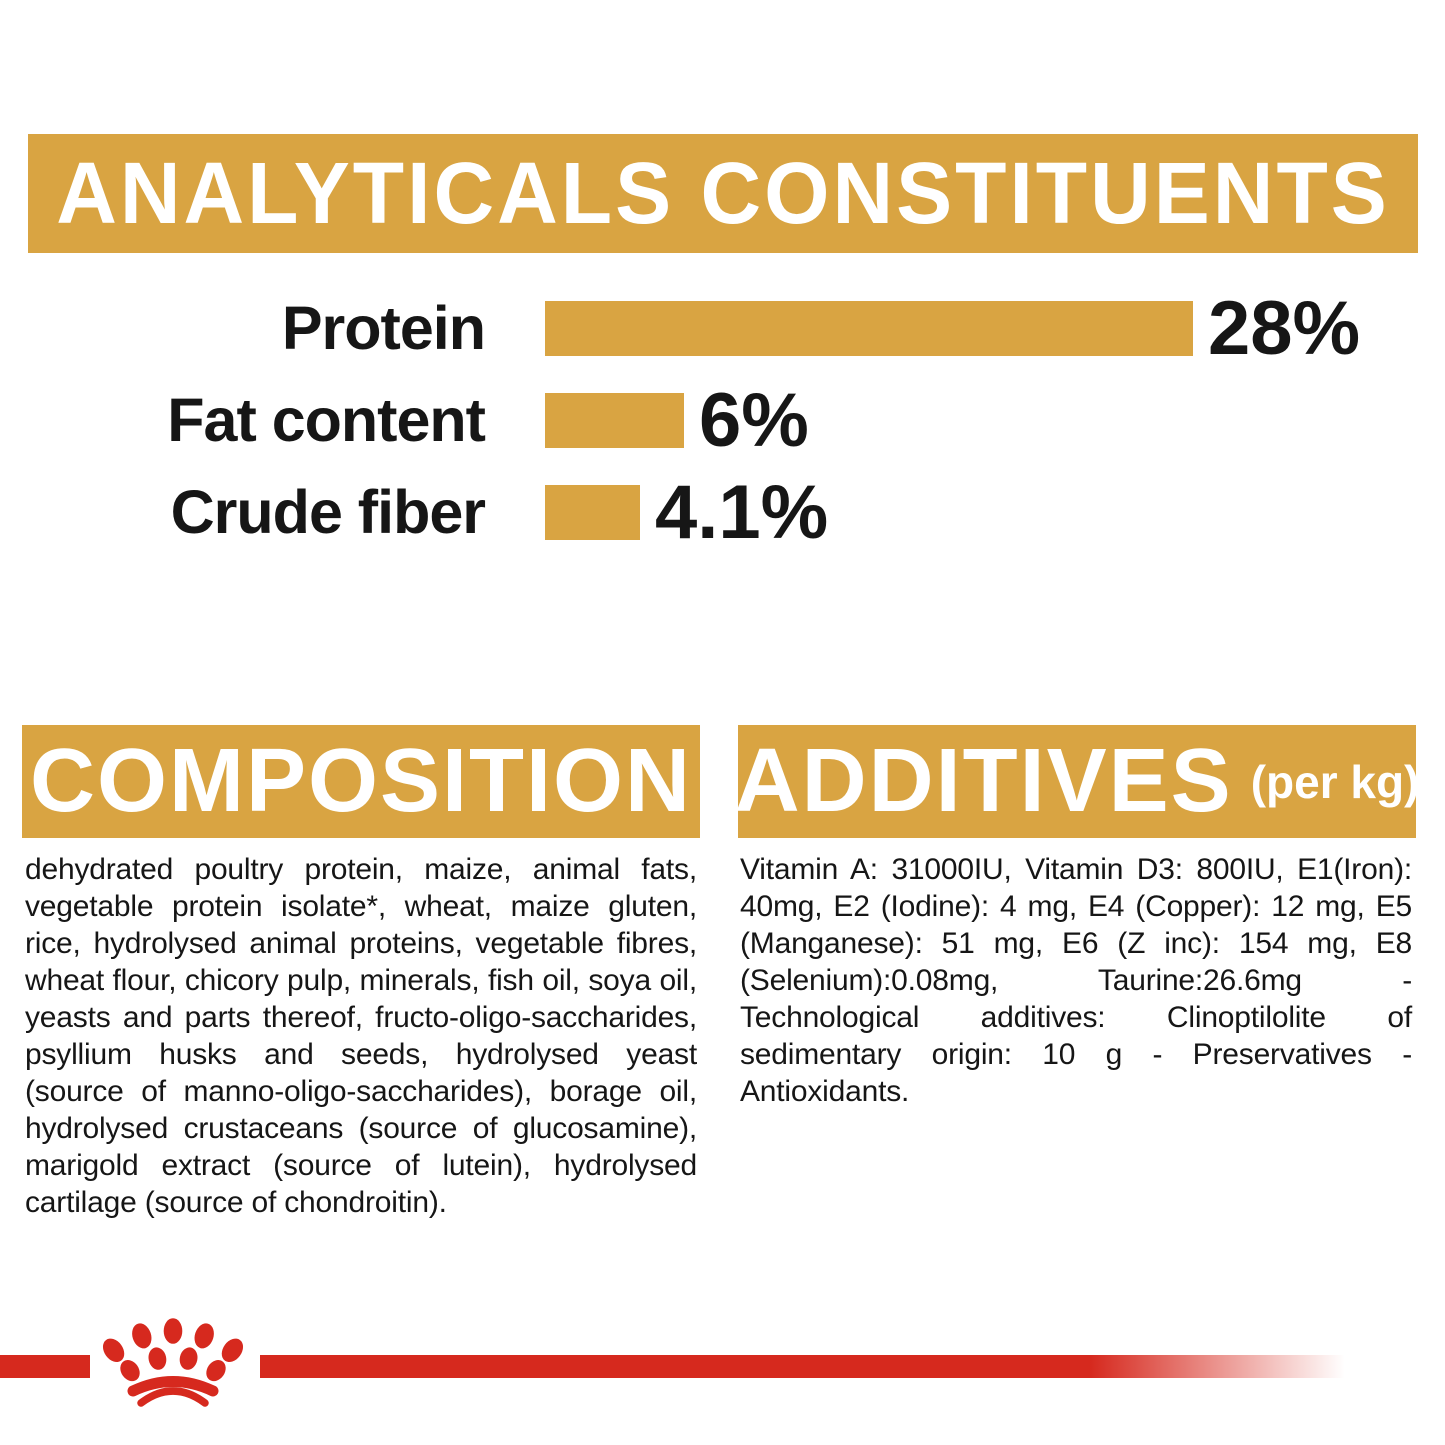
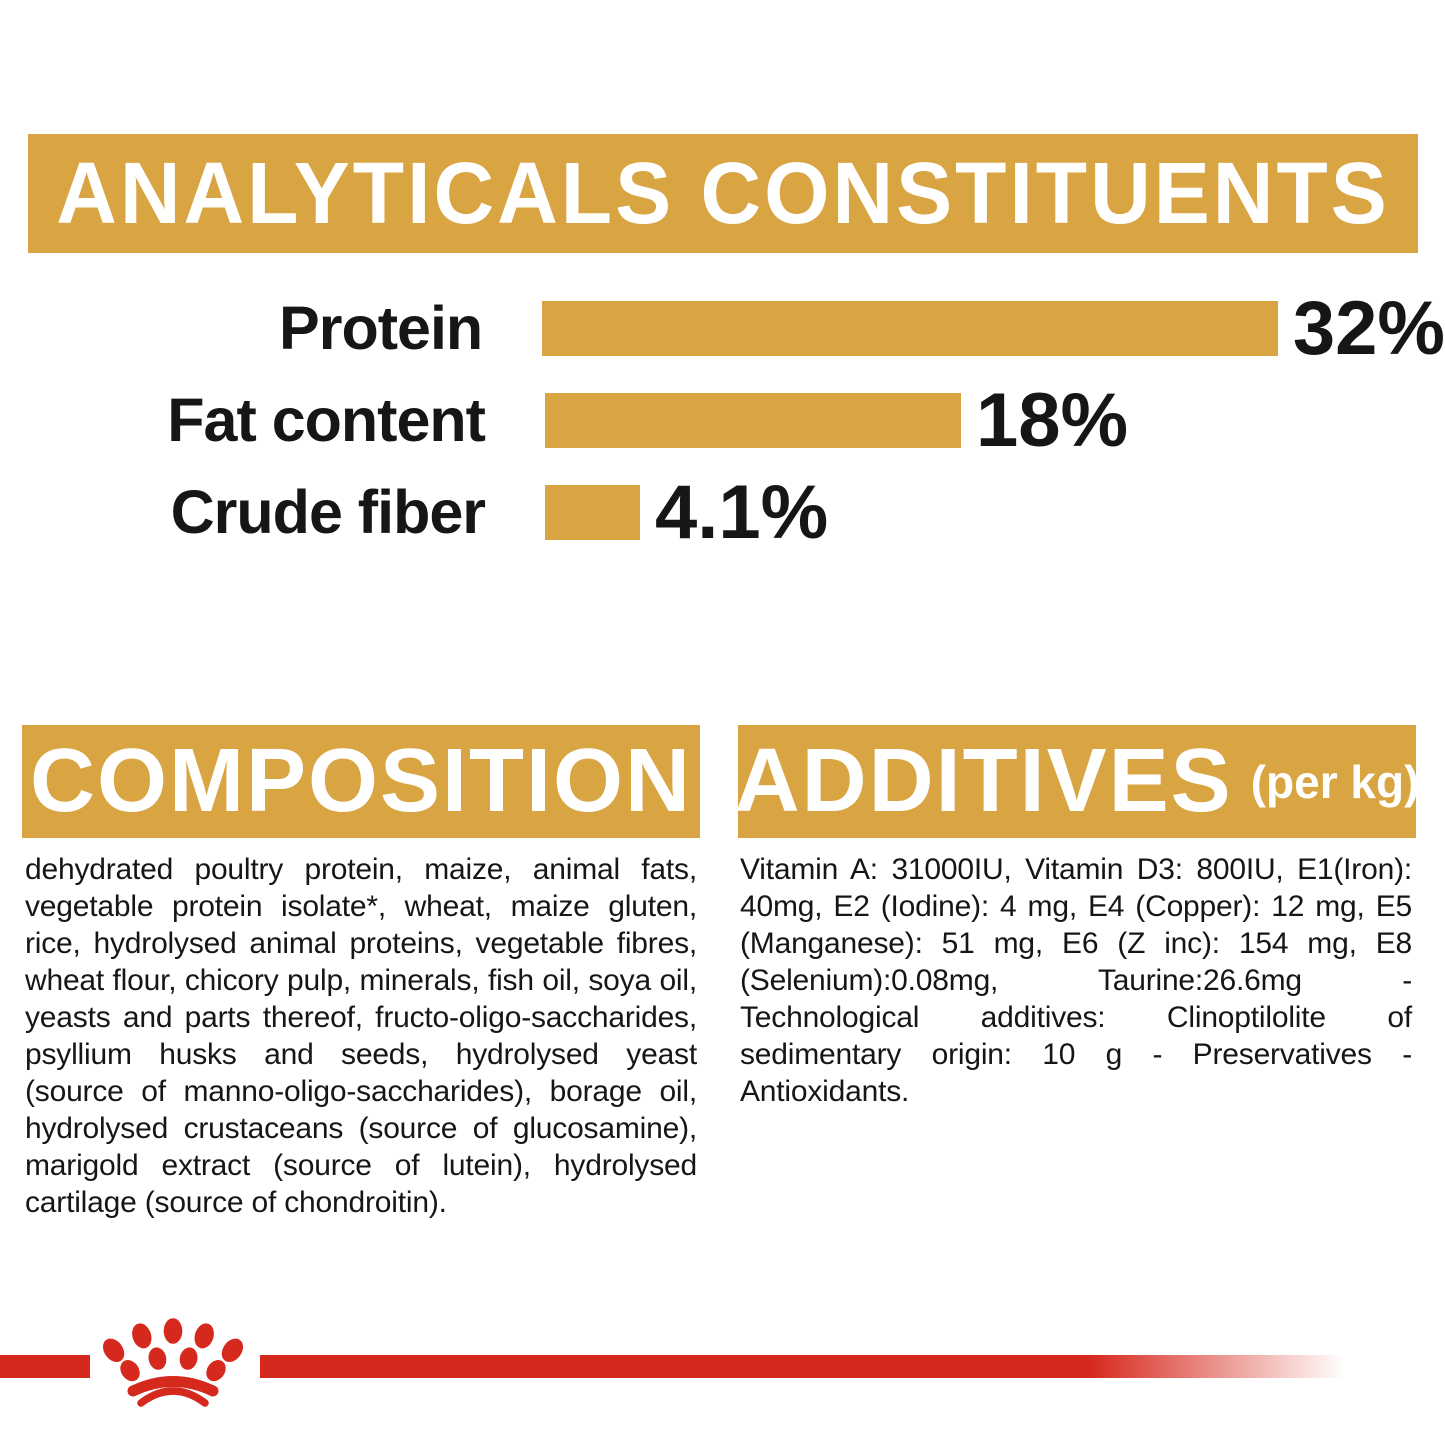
Protein: 28% -> 32%
Fat content: 6% -> 18%
